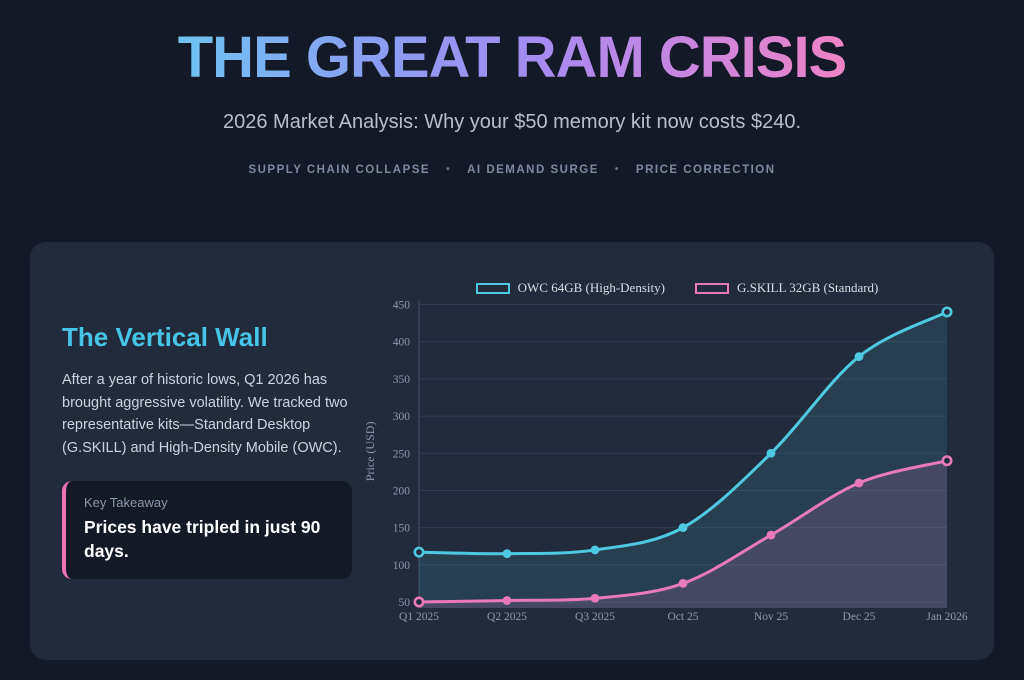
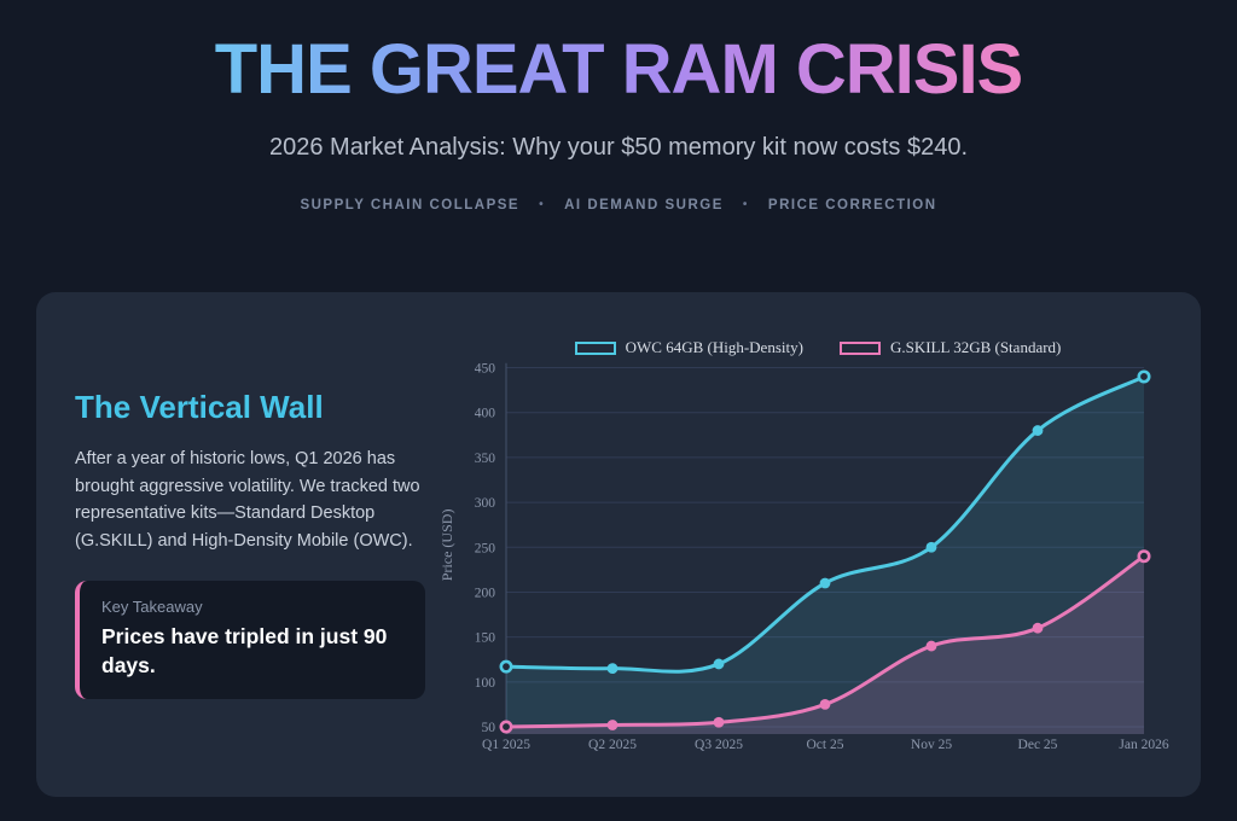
OWC 64GB (High-Density)/Oct 25: 150 -> 210
G.SKILL 32GB (Standard)/Dec 25: 210 -> 160
